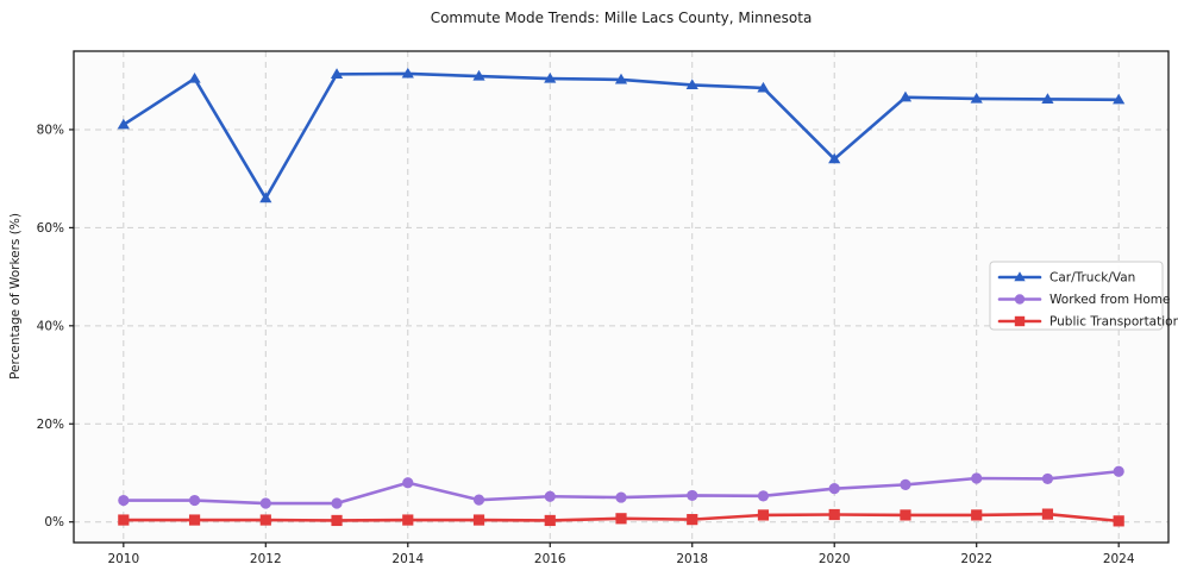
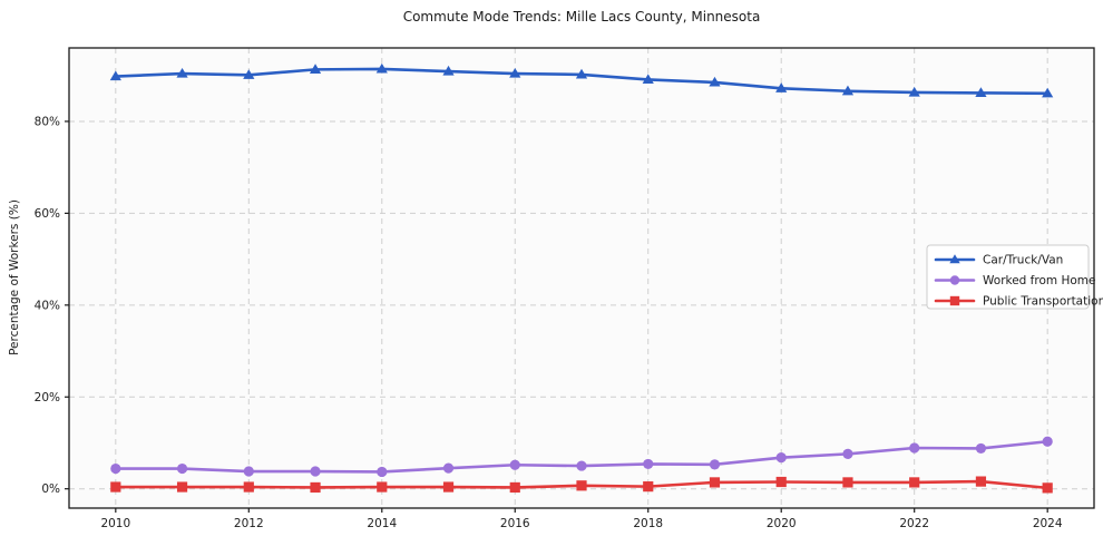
Car/Truck/Van/2010: 81% -> 90%
Car/Truck/Van/2012: 66% -> 90%
Worked from Home/2014: 8% -> 4%
Car/Truck/Van/2020: 74% -> 87%
